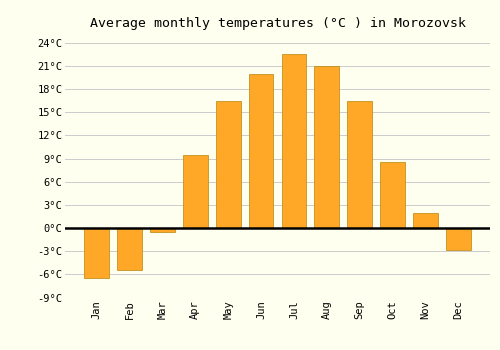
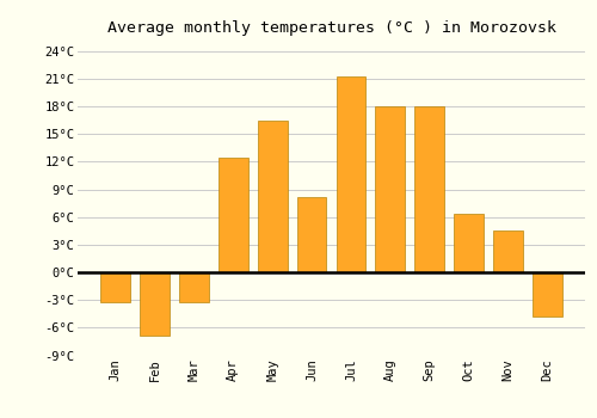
Jan: -6.5°C -> -3.2°C
Feb: -5.5°C -> -6.8°C
Mar: -0.5°C -> -3.2°C
Apr: 9.5°C -> 12.4°C
Jun: 20.0°C -> 8.2°C
Jul: 22.5°C -> 21.2°C
Aug: 21.0°C -> 18.0°C
Sep: 16.5°C -> 18.0°C
Oct: 8.5°C -> 6.4°C
Nov: 2.0°C -> 4.6°C
Dec: -2.8°C -> -4.8°C
